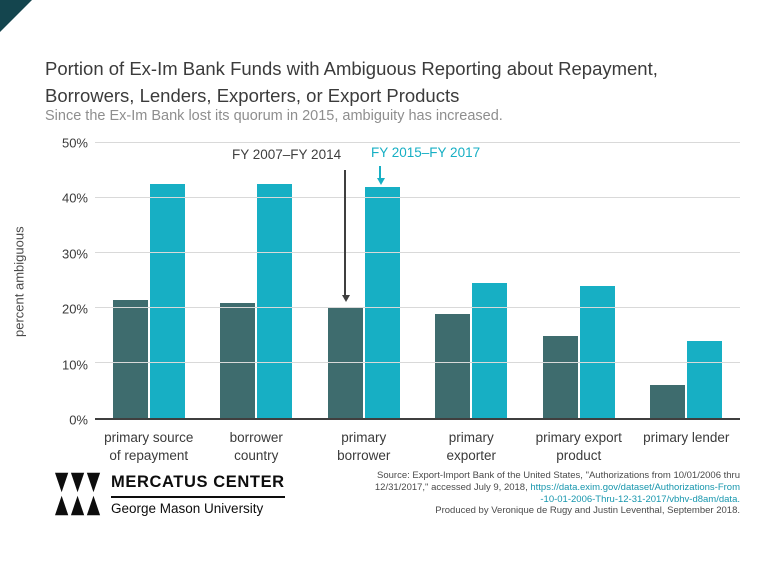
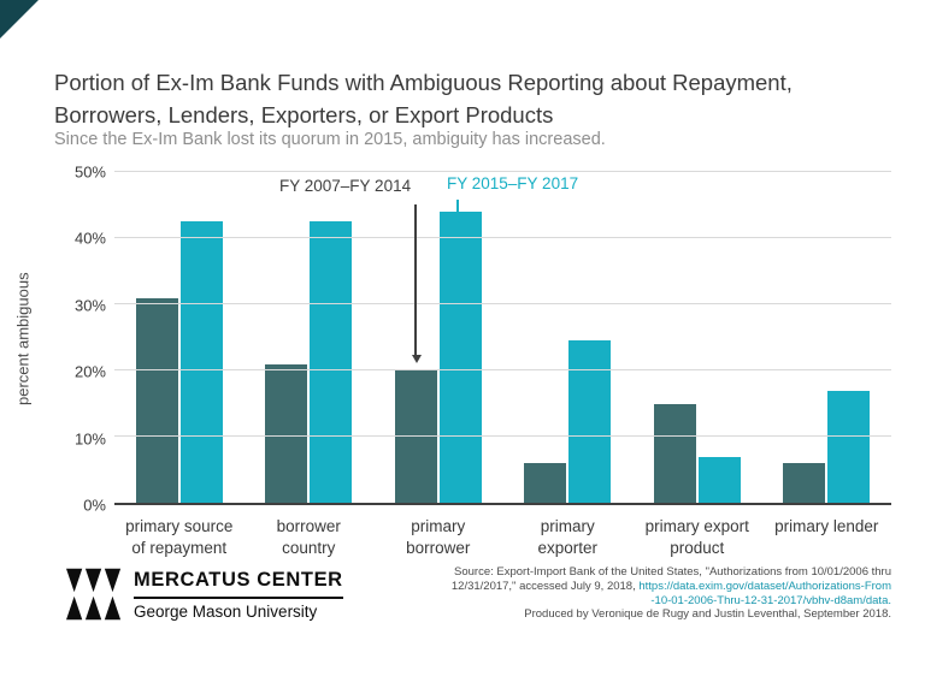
FY 2007–FY 2014/primary source of repayment: 22% -> 31%
FY 2015–FY 2017/primary borrower: 42% -> 44%
FY 2007–FY 2014/primary exporter: 19% -> 6%
FY 2015–FY 2017/primary export product: 24% -> 7%
FY 2015–FY 2017/primary lender: 14% -> 17%
